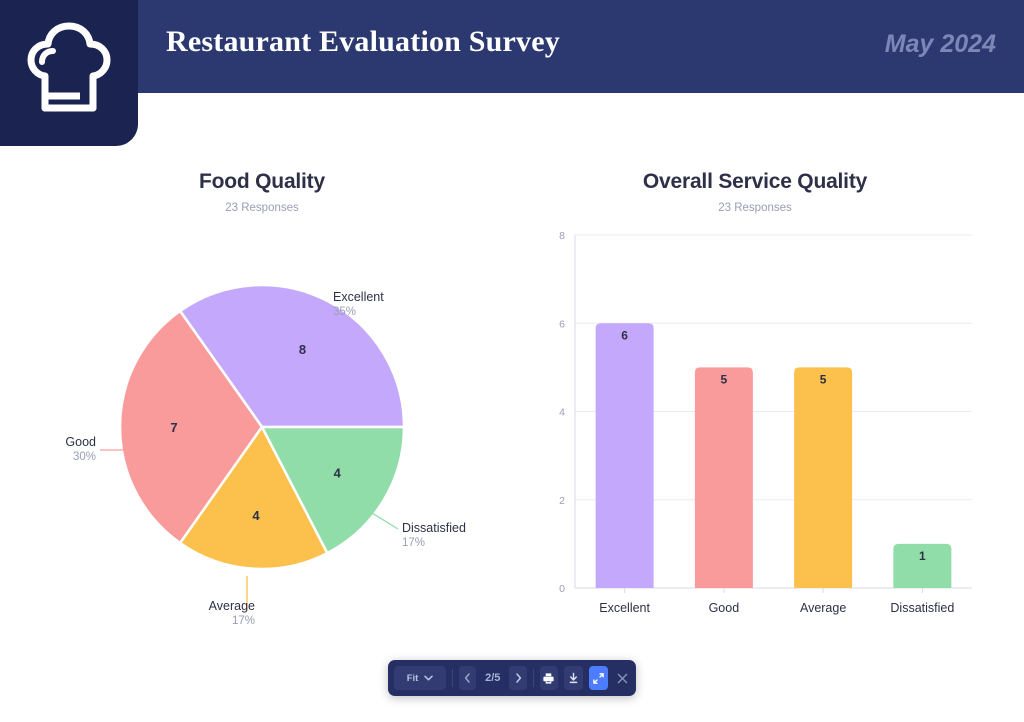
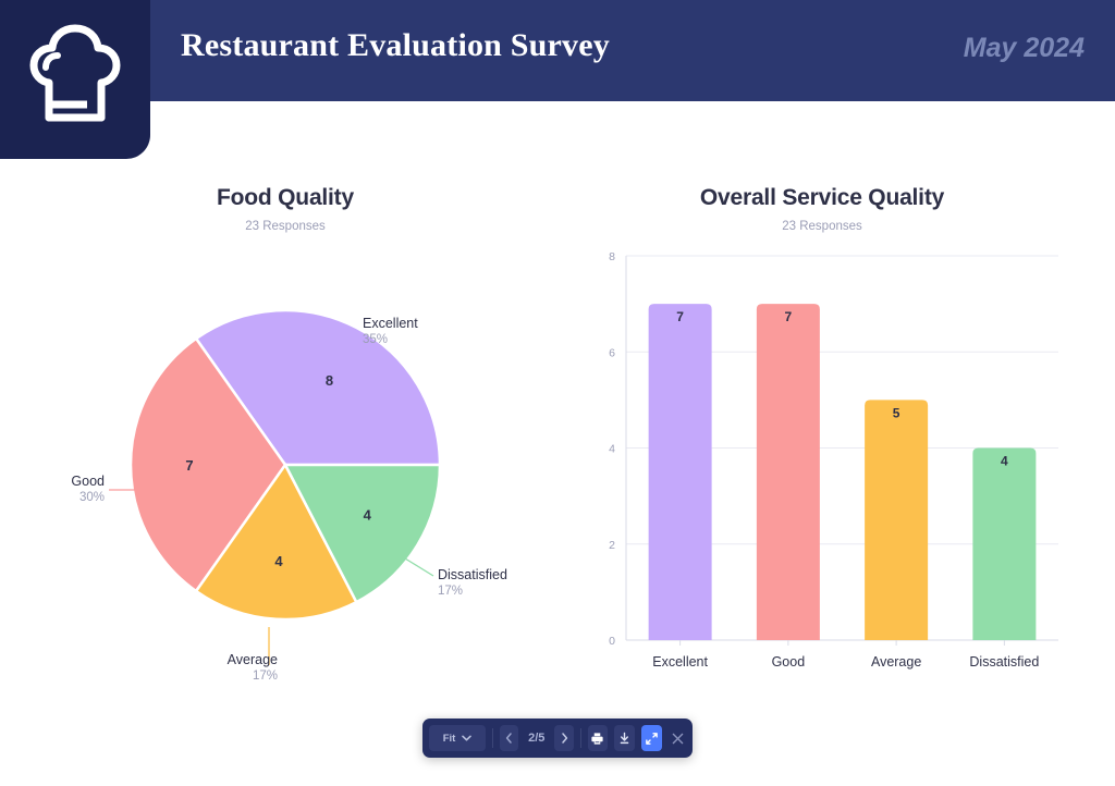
Overall Service Quality/Excellent: 6 -> 7
Overall Service Quality/Good: 5 -> 7
Overall Service Quality/Dissatisfied: 1 -> 4
